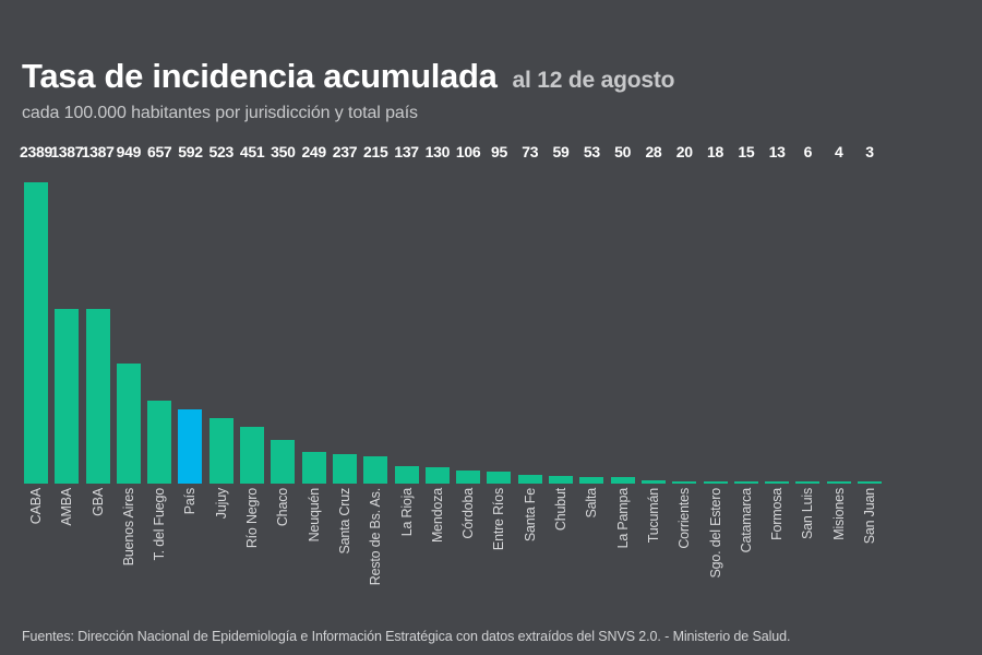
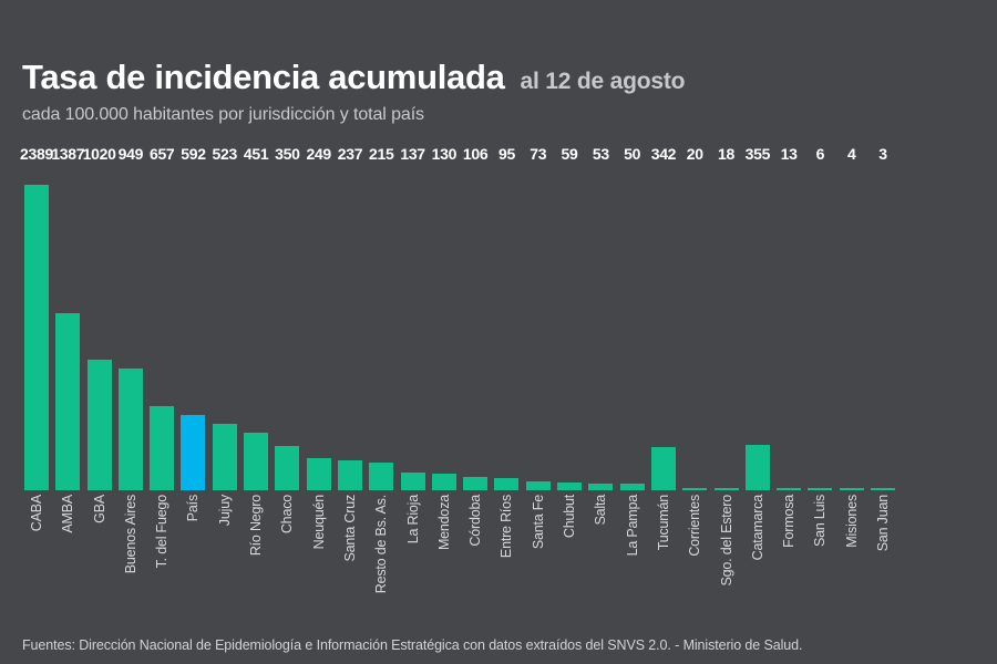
GBA: 1387 -> 1020
Tucumán: 28 -> 342
Catamarca: 15 -> 355
